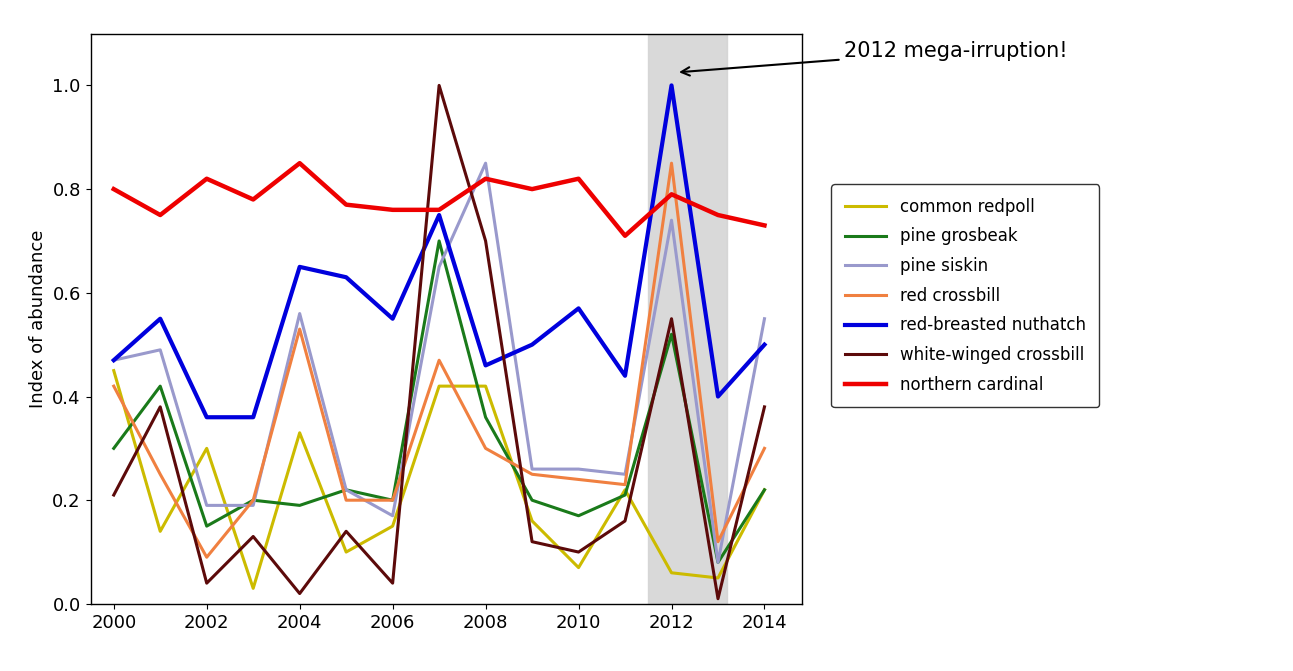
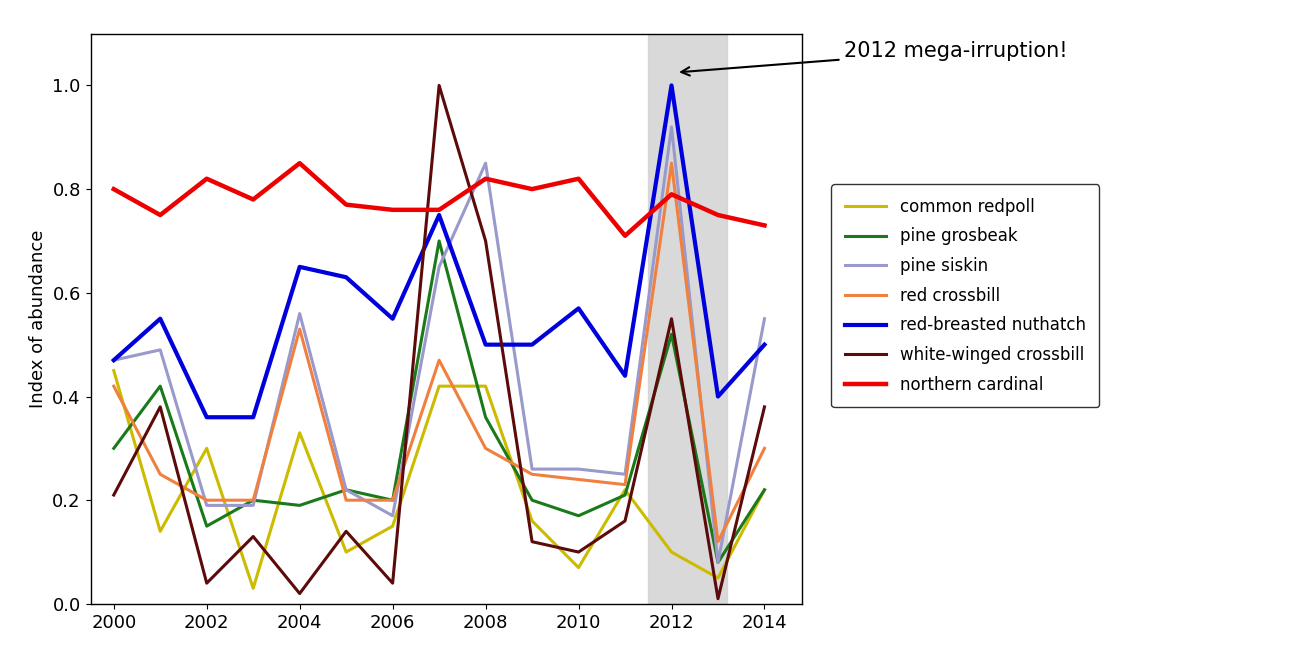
red crossbill/2002: 0.09 -> 0.20
red-breasted nuthatch/2008: 0.46 -> 0.50
common redpoll/2012: 0.06 -> 0.10
pine siskin/2012: 0.74 -> 0.92
